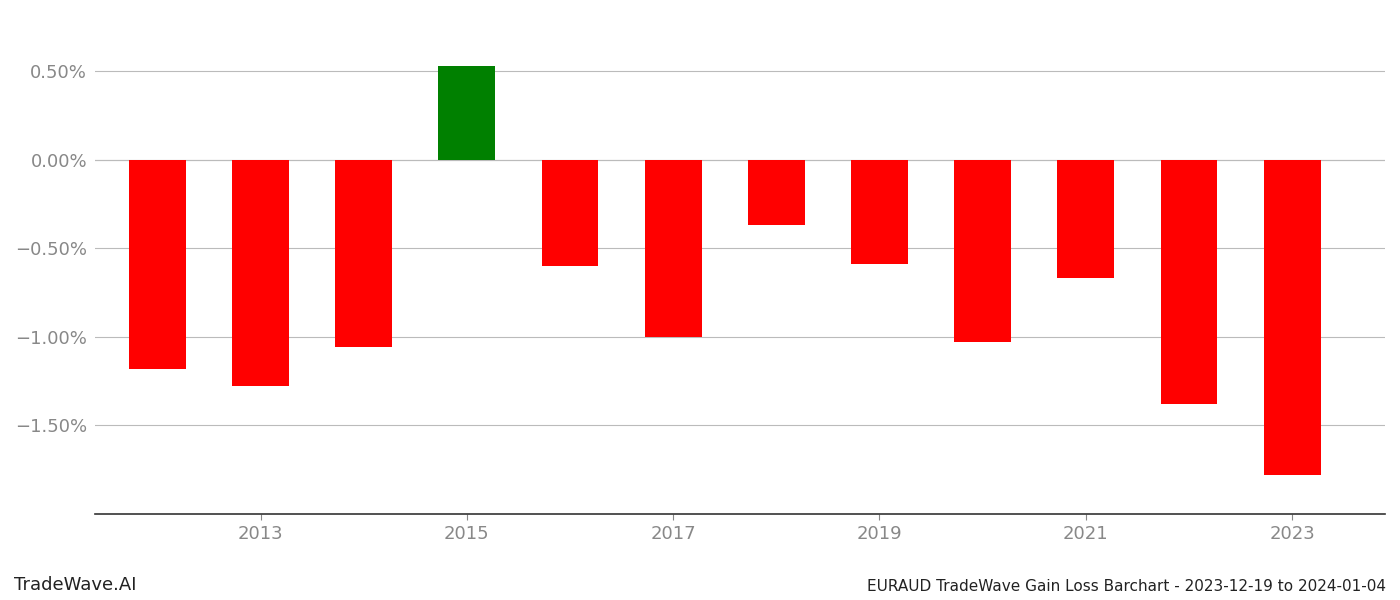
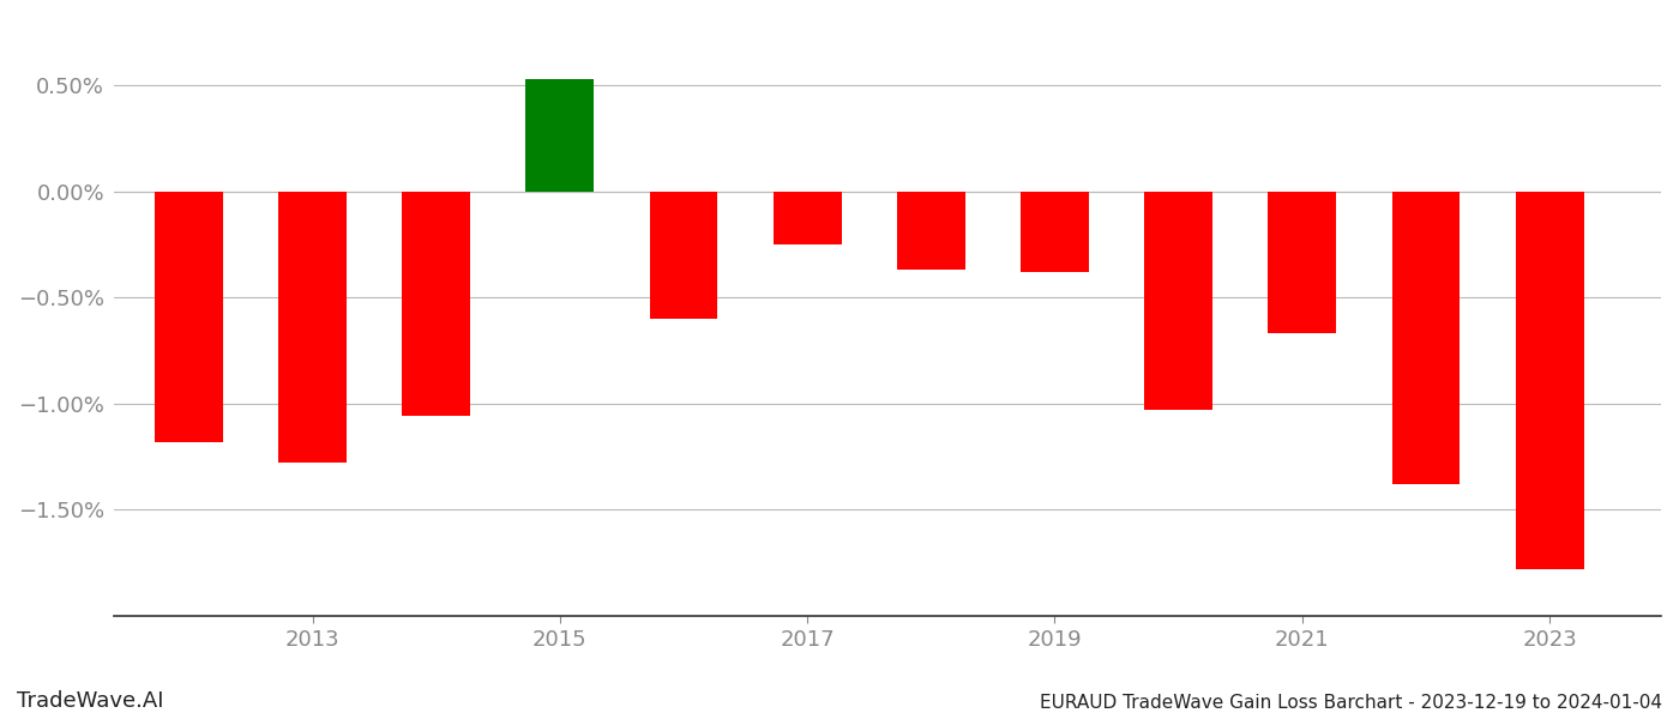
2017: -1.00% -> -0.25%
2019: -0.59% -> -0.38%
